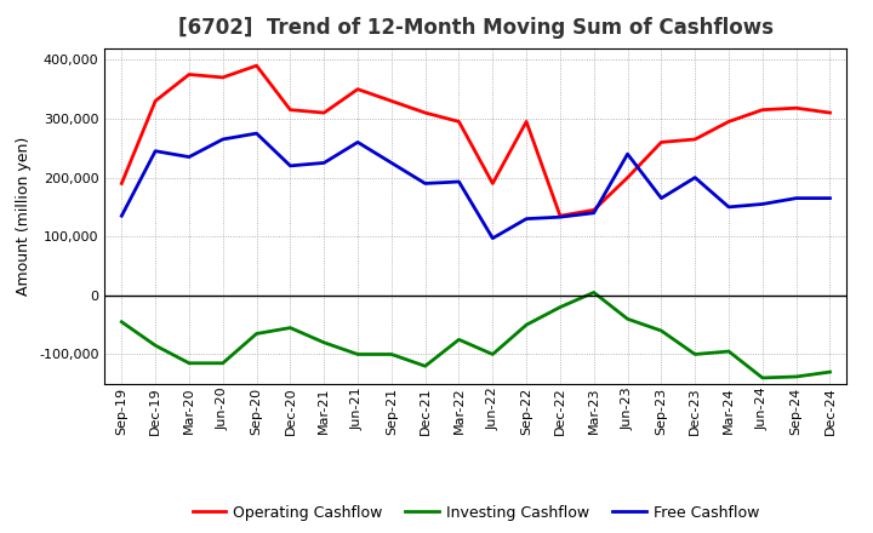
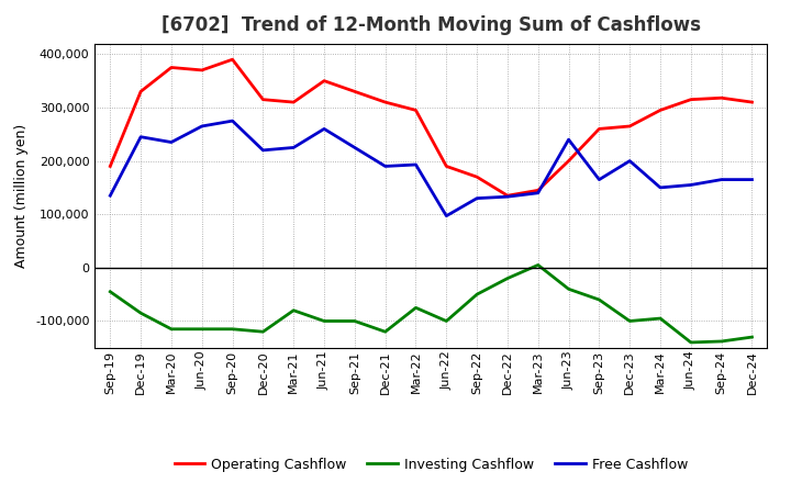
Investing Cashflow/Sep-20: -65,000 -> -115,000
Investing Cashflow/Dec-20: -55,000 -> -120,000
Operating Cashflow/Sep-22: 295,000 -> 170,000
